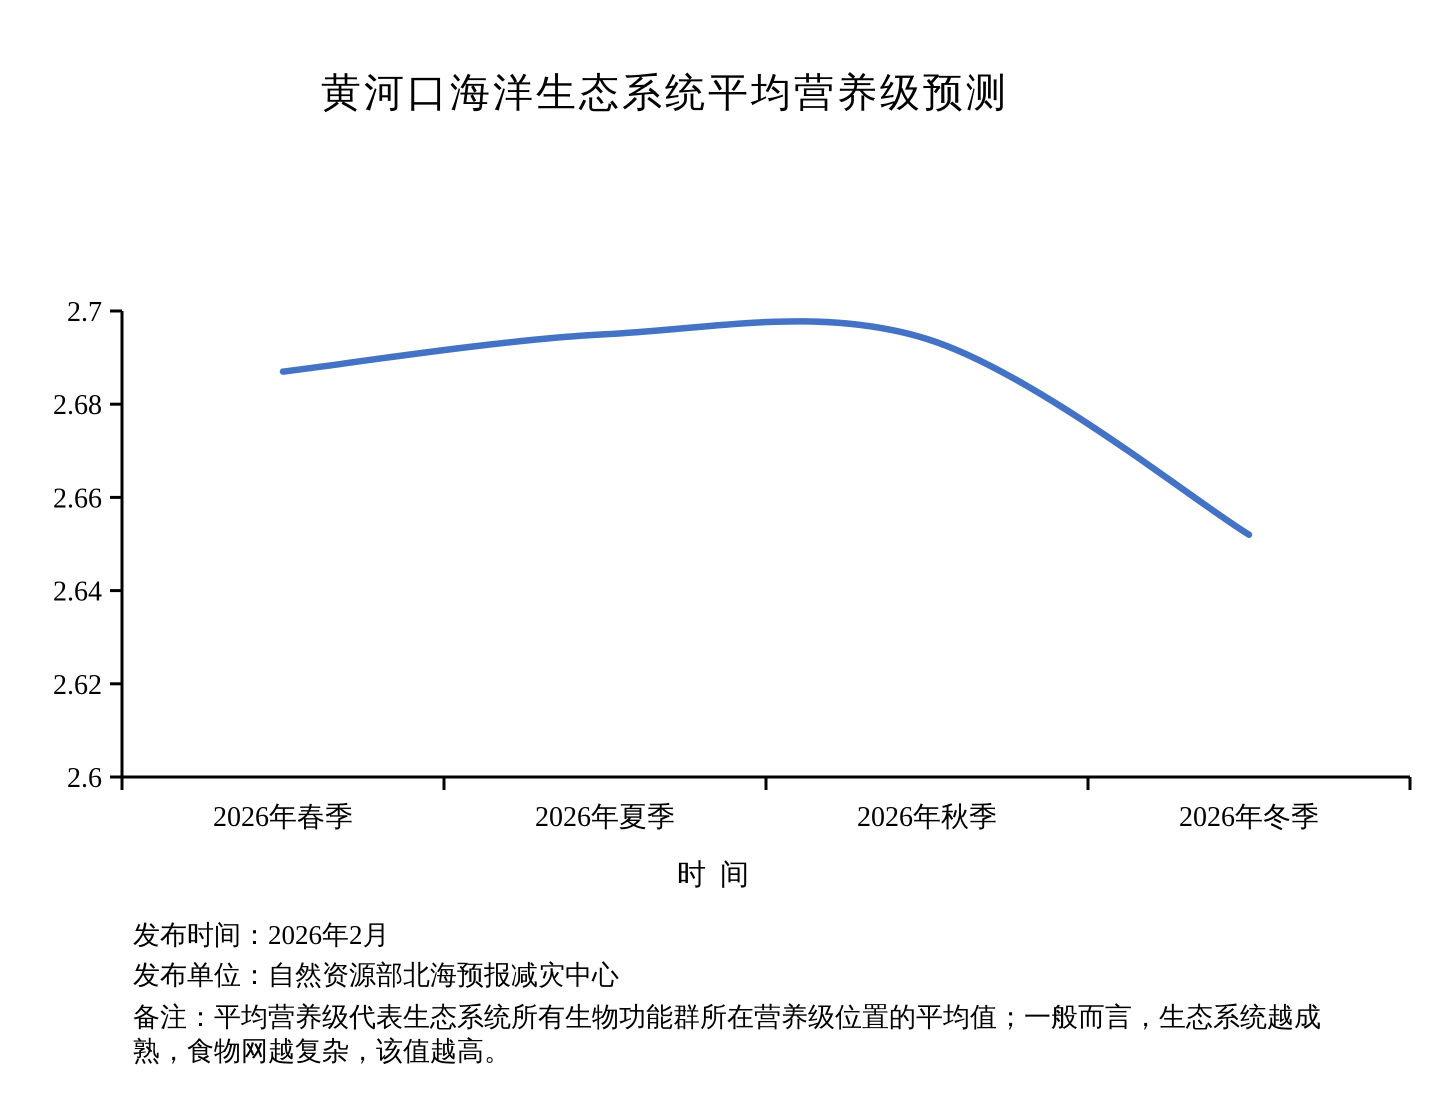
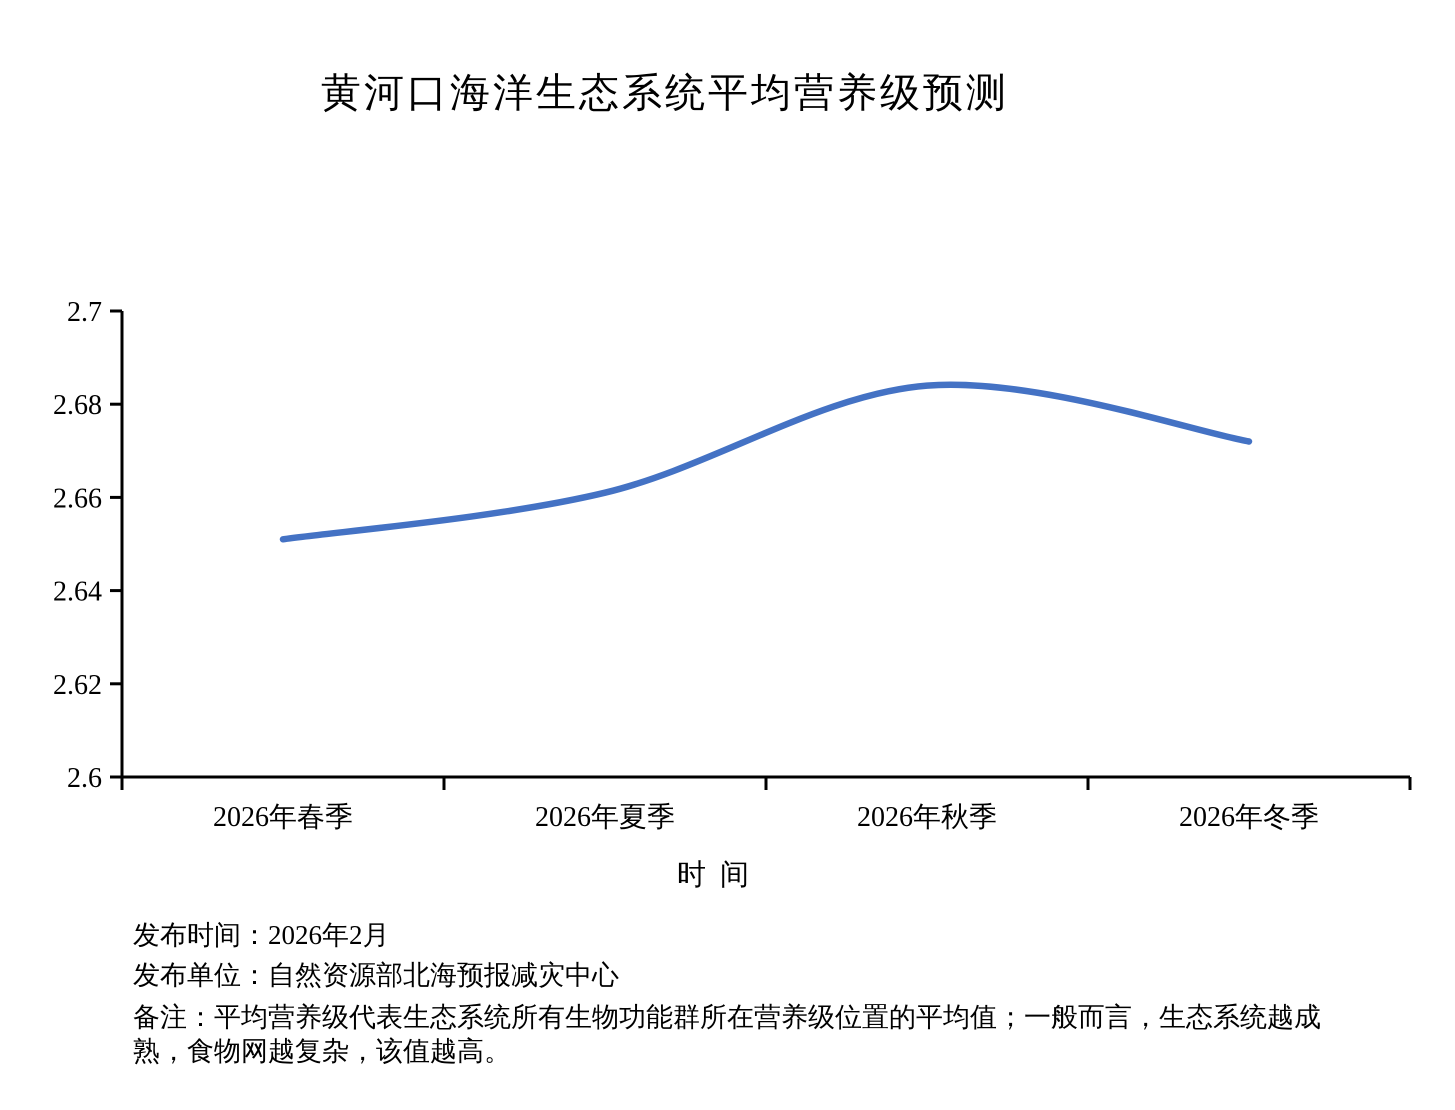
2026年春季: 2.687 -> 2.651
2026年夏季: 2.695 -> 2.661
2026年秋季: 2.694 -> 2.684
2026年冬季: 2.652 -> 2.672
